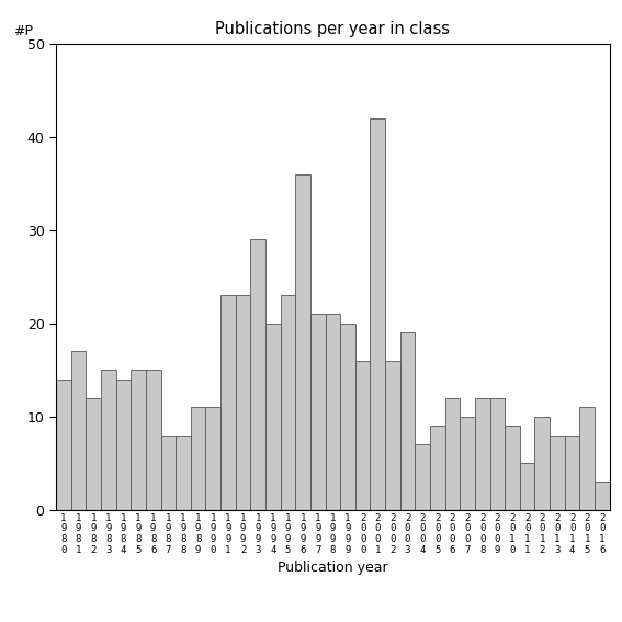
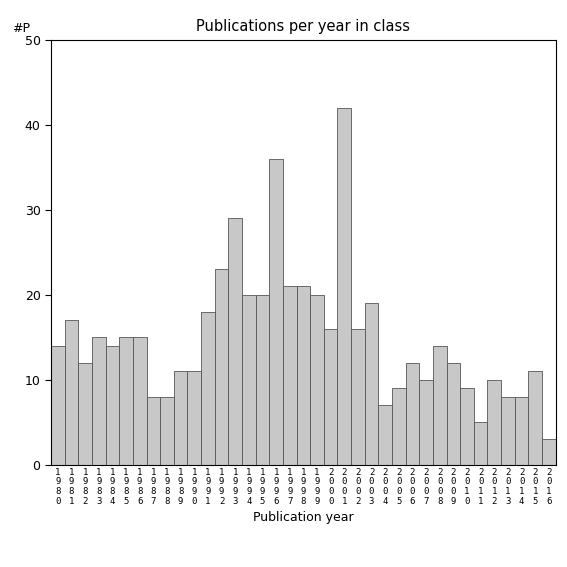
1 9 9 1: 23 -> 18
1 9 9 5: 23 -> 20
2 0 0 8: 12 -> 14
